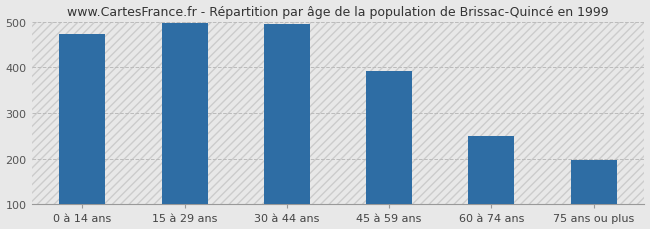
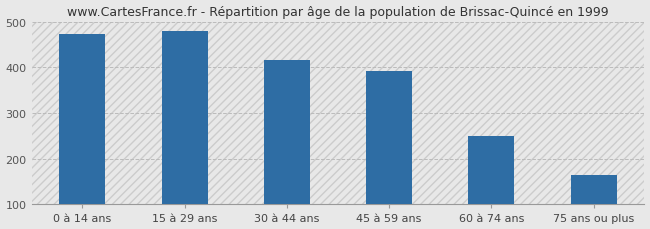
15 à 29 ans: 497 -> 480
30 à 44 ans: 495 -> 415
75 ans ou plus: 197 -> 165
